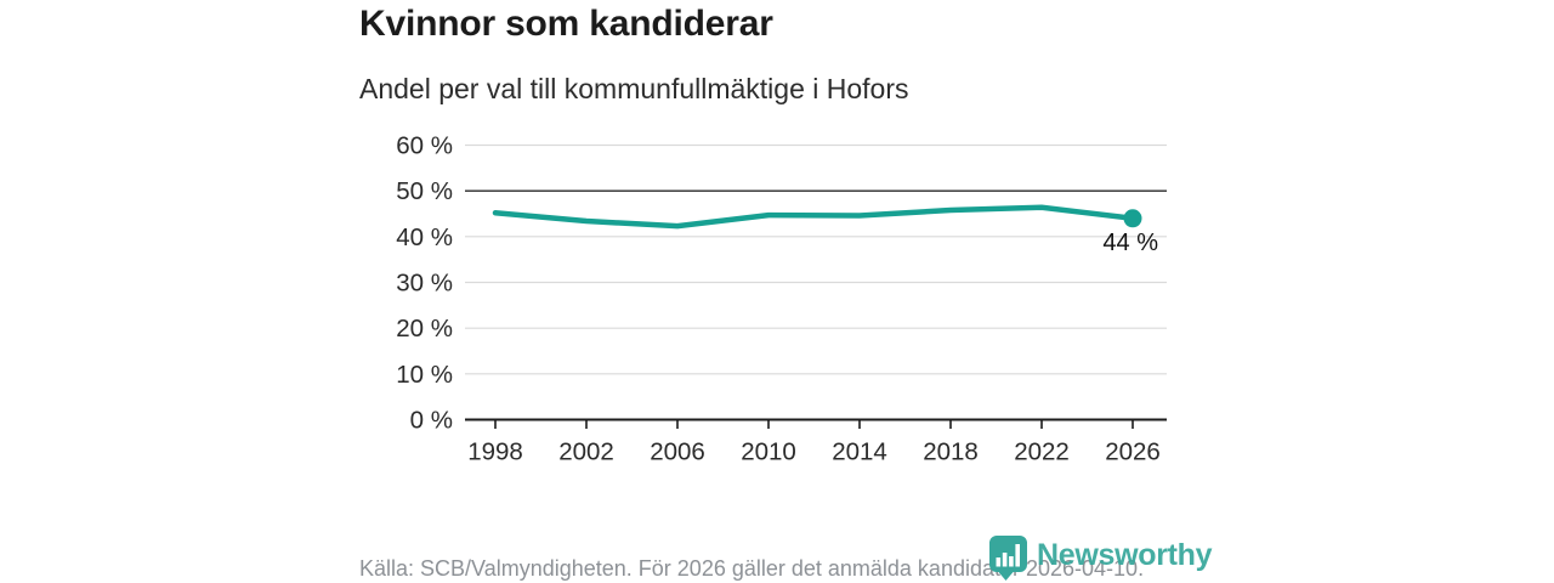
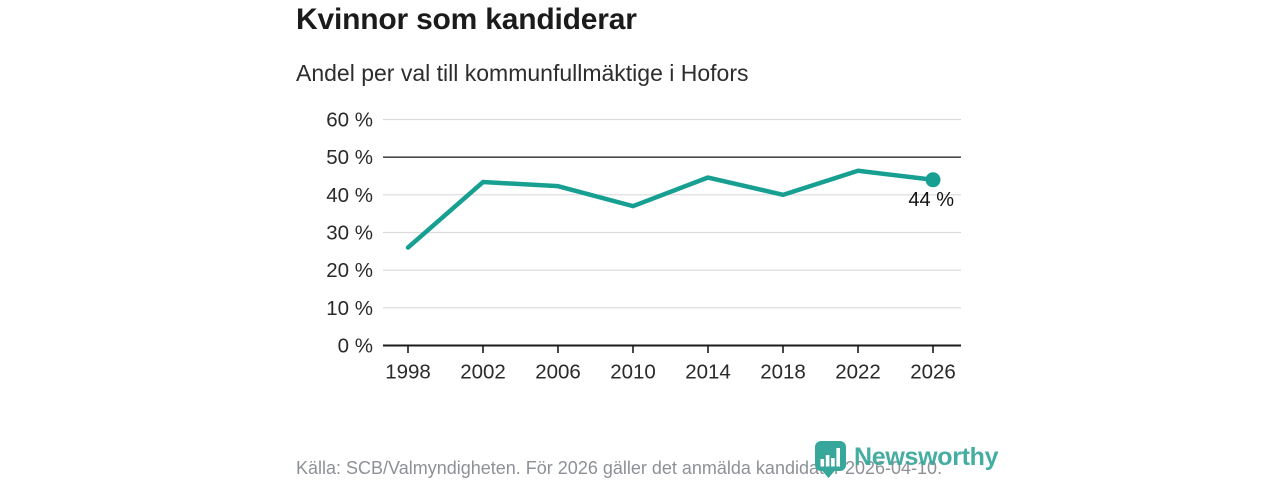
1998: 45% -> 26%
2010: 45% -> 37%
2018: 46% -> 40%
